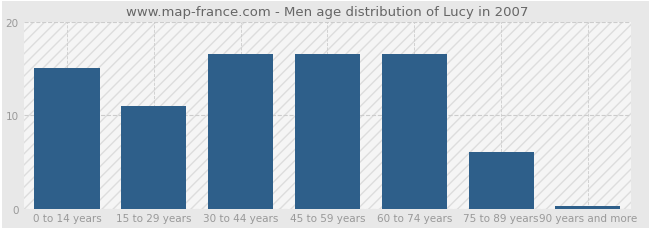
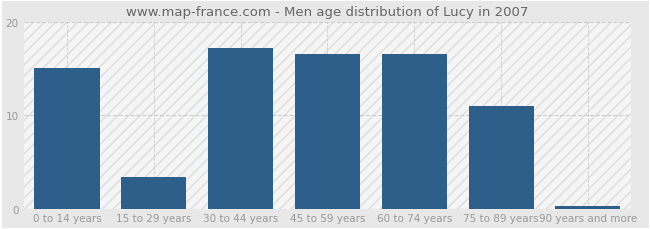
15 to 29 years: 11.0 -> 3.4
30 to 44 years: 16.5 -> 17.2
75 to 89 years: 6.0 -> 11.0
